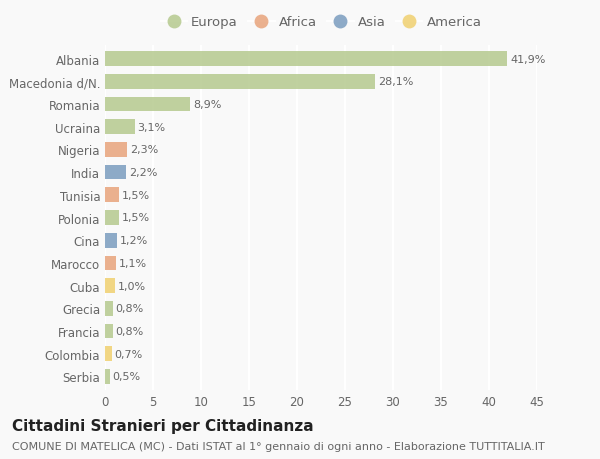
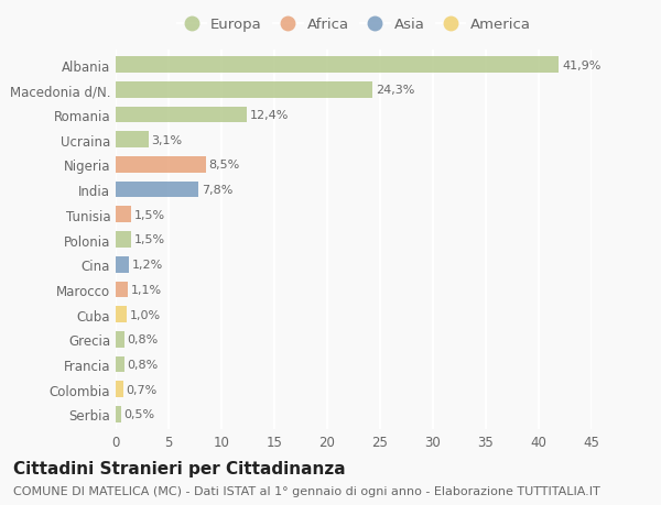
Macedonia d/N.: 28,1% -> 24,3%
Romania: 8,9% -> 12,4%
Nigeria: 2,3% -> 8,5%
India: 2,2% -> 7,8%
